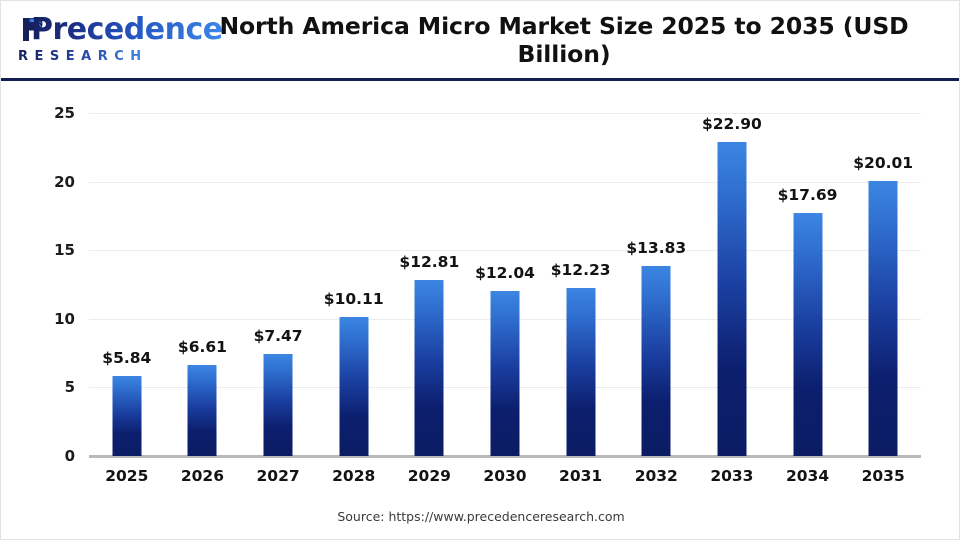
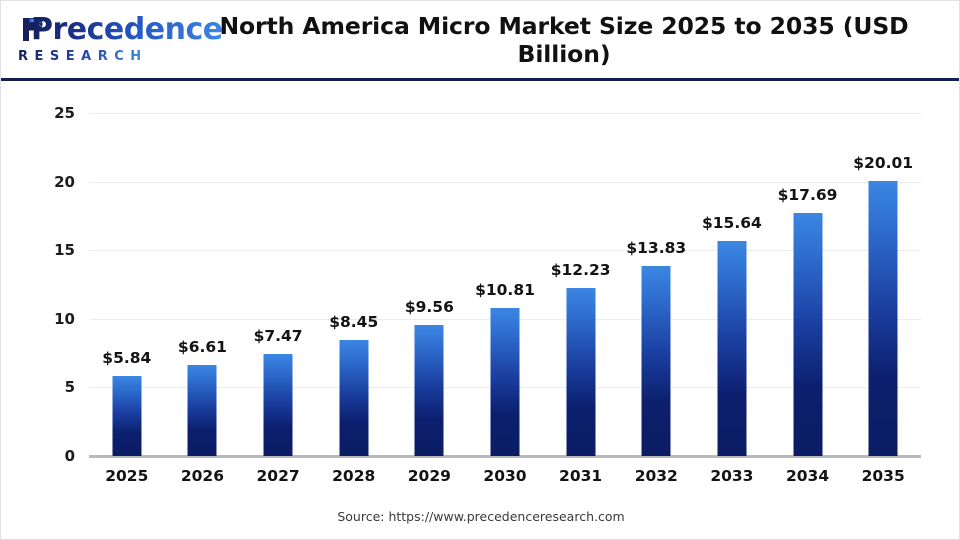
2028: $10.11 -> $8.45
2029: $12.81 -> $9.56
2030: $12.04 -> $10.81
2033: $22.90 -> $15.64
